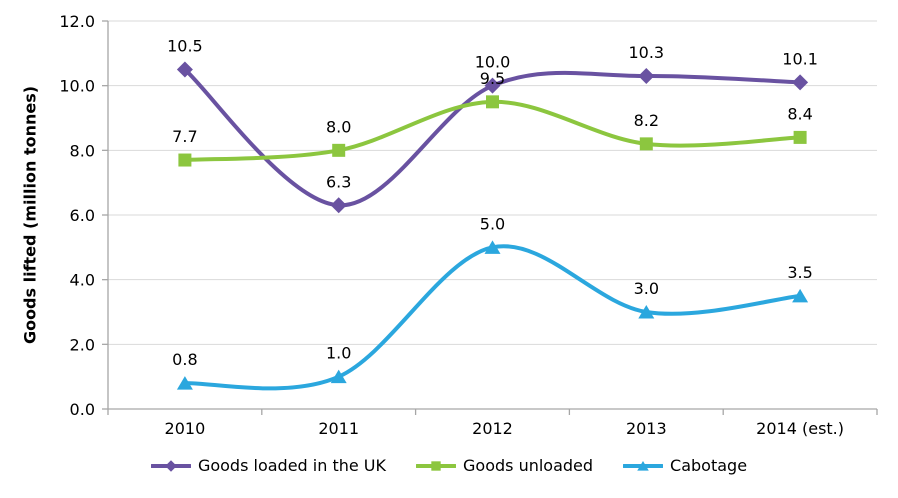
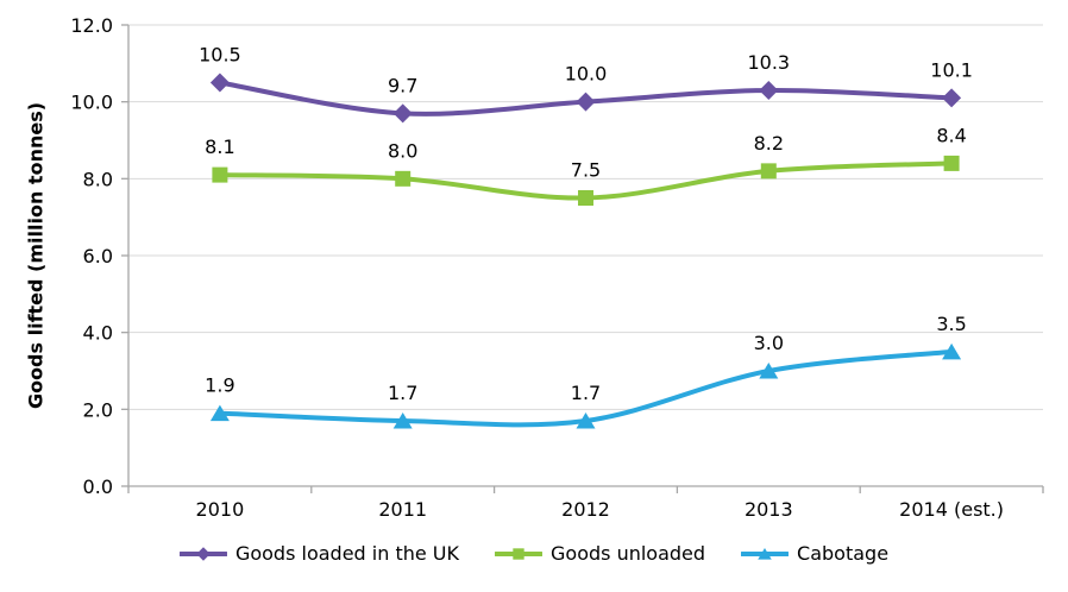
Goods unloaded/2010: 7.7 -> 8.1
Cabotage/2010: 0.8 -> 1.9
Goods loaded in the UK/2011: 6.3 -> 9.7
Cabotage/2011: 1.0 -> 1.7
Goods unloaded/2012: 9.5 -> 7.5
Cabotage/2012: 5.0 -> 1.7
